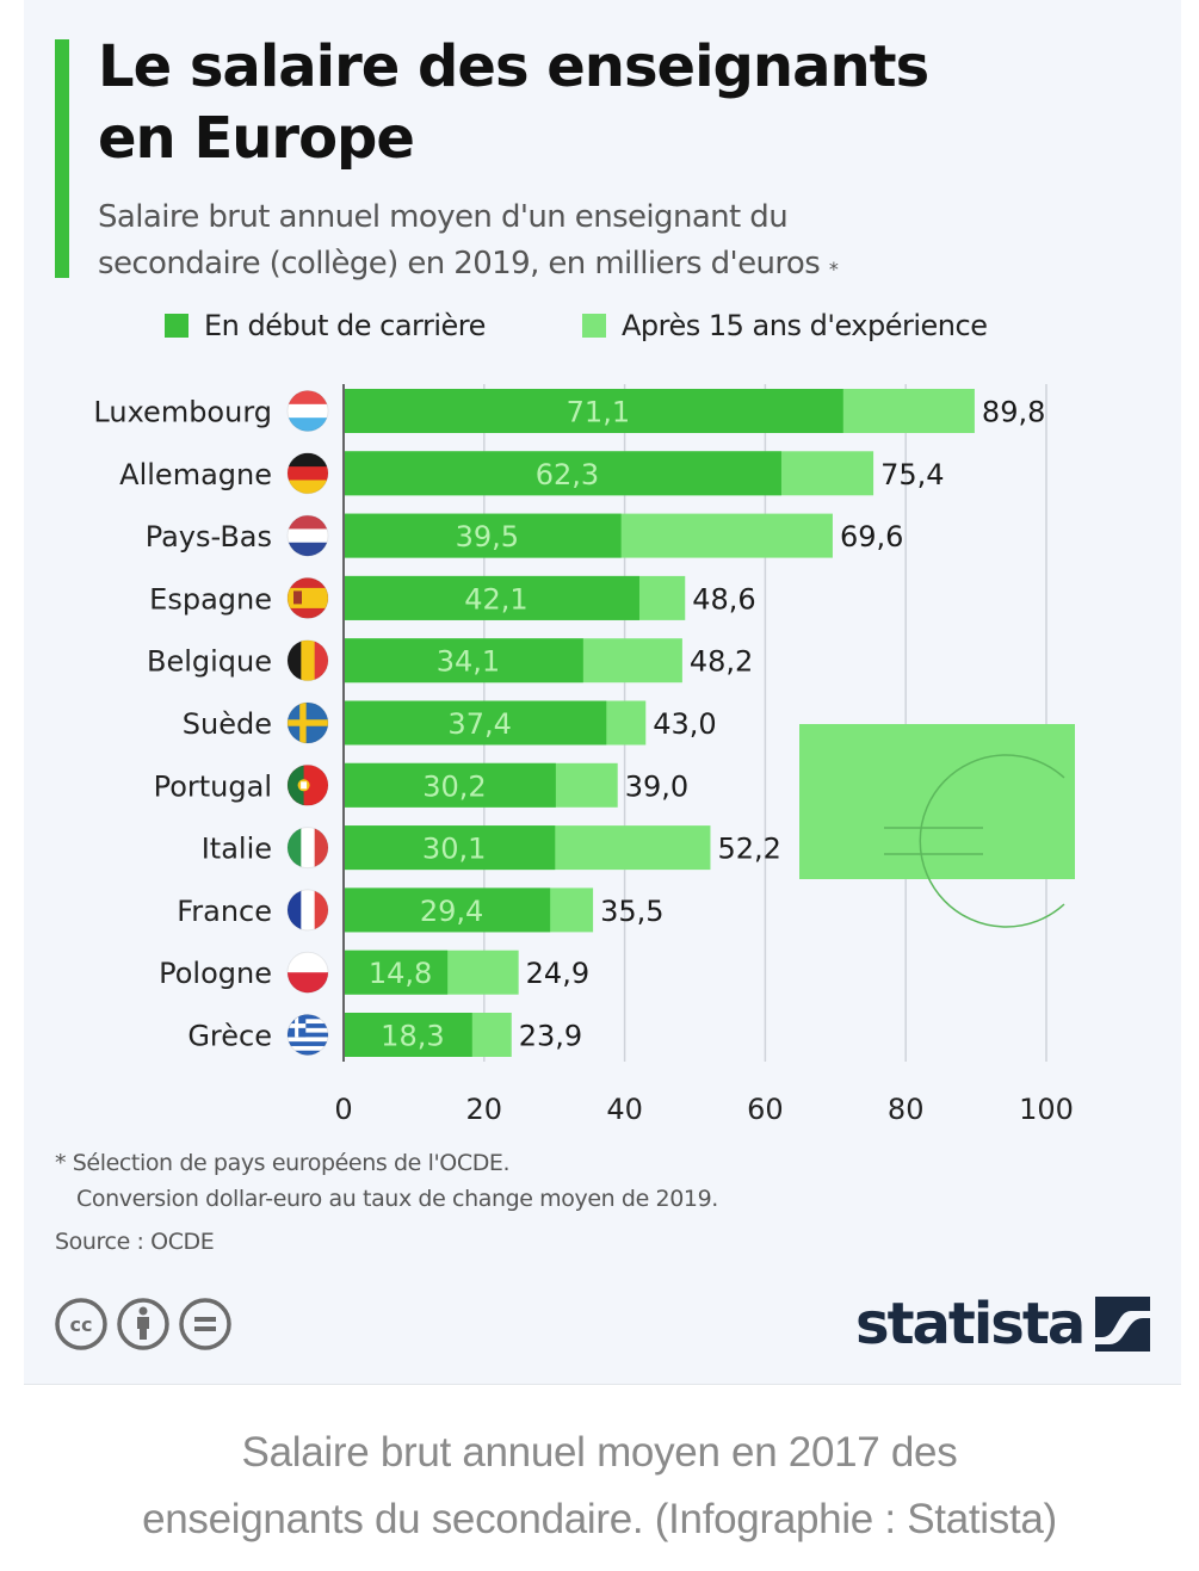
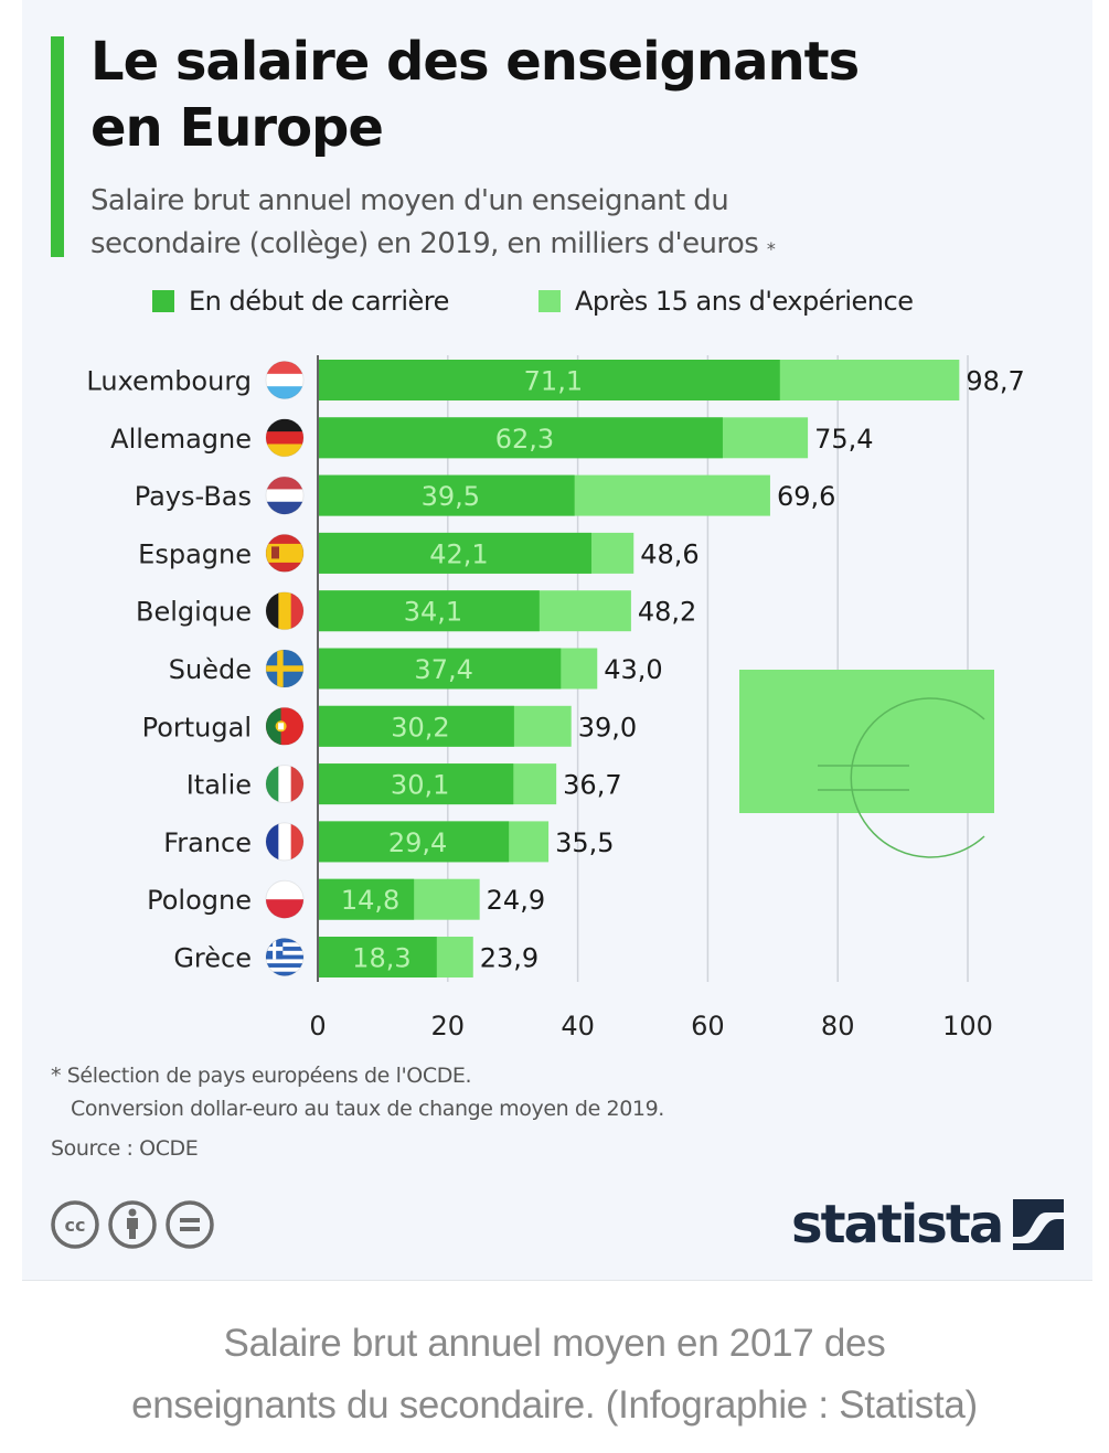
Après 15 ans d'expérience/Luxembourg: 89,8 -> 98,7
Après 15 ans d'expérience/Italie: 52,2 -> 36,7
